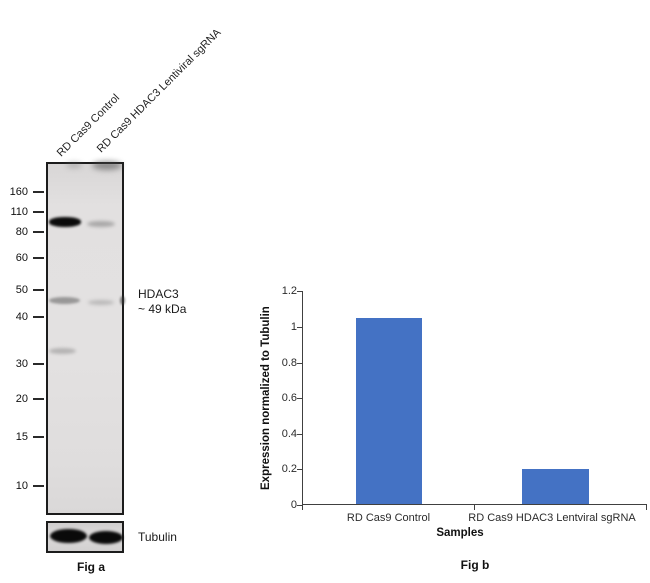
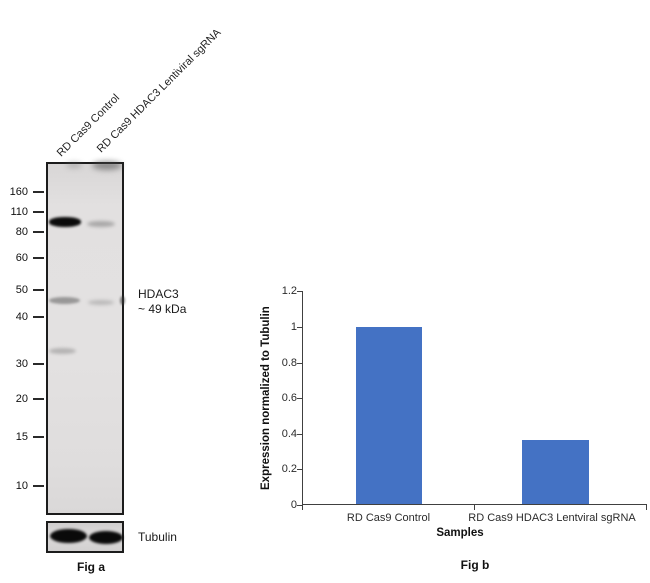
RD Cas9 Control: 1.05 -> 1.00
RD Cas9 HDAC3 Lentviral sgRNA: 0.20 -> 0.36
